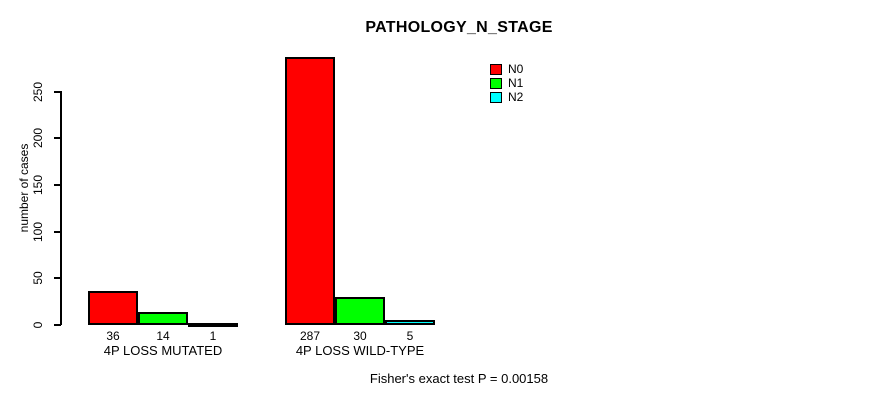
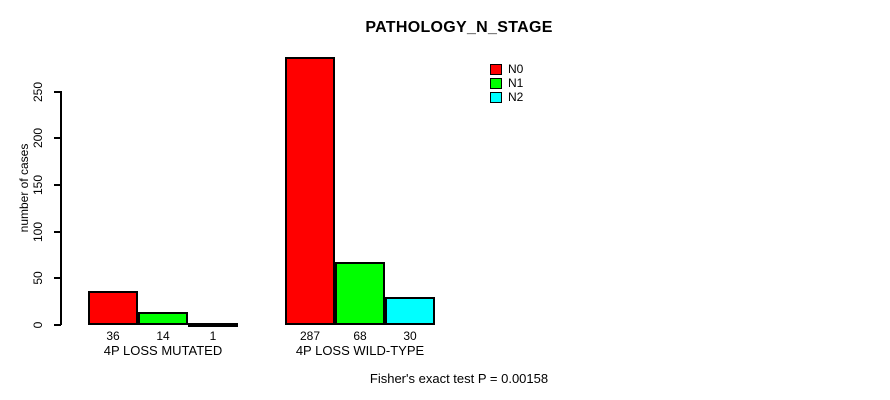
N1/4P LOSS WILD-TYPE: 30 -> 68
N2/4P LOSS WILD-TYPE: 5 -> 30
